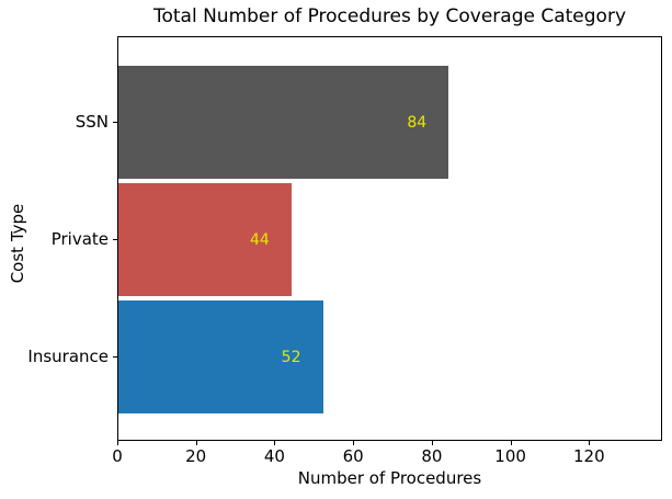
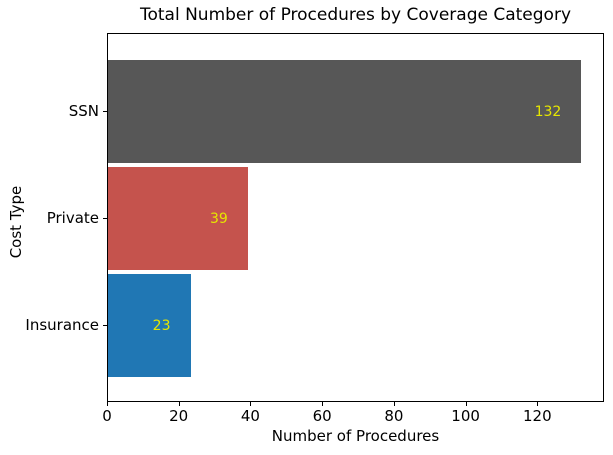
SSN: 84 -> 132
Private: 44 -> 39
Insurance: 52 -> 23
